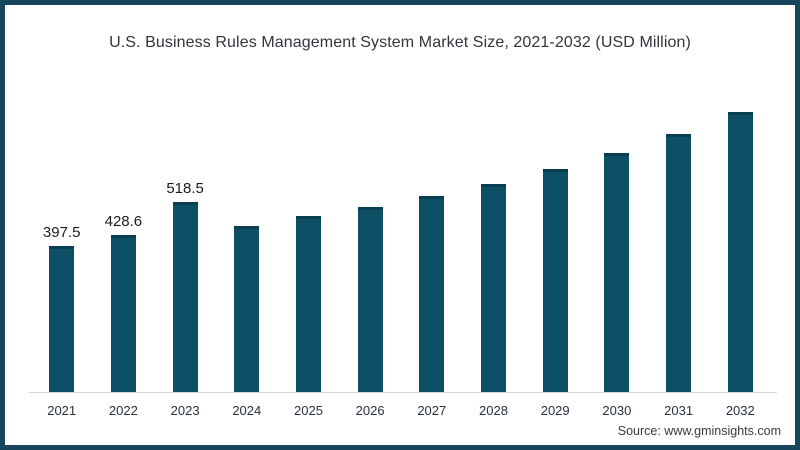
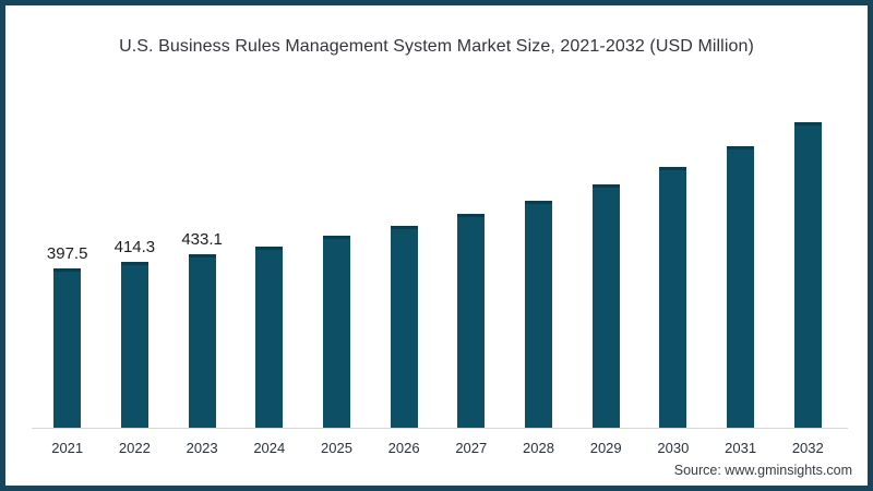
2022: 428.6 -> 414.3
2023: 518.5 -> 433.1
